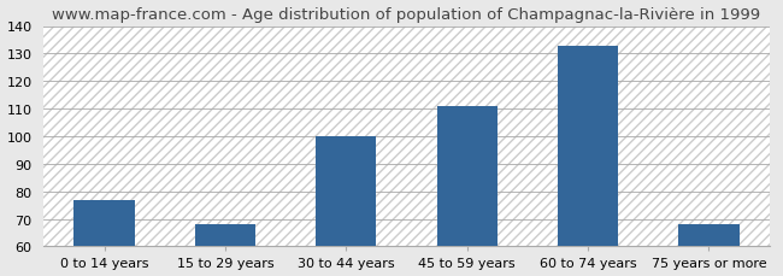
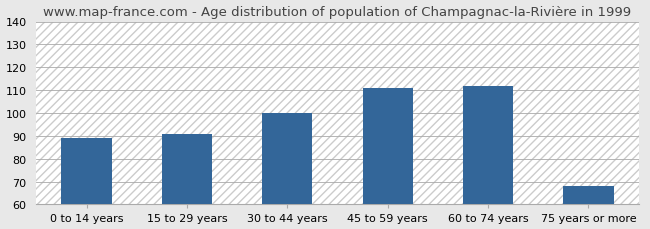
0 to 14 years: 77 -> 89
15 to 29 years: 68 -> 91
60 to 74 years: 133 -> 112
